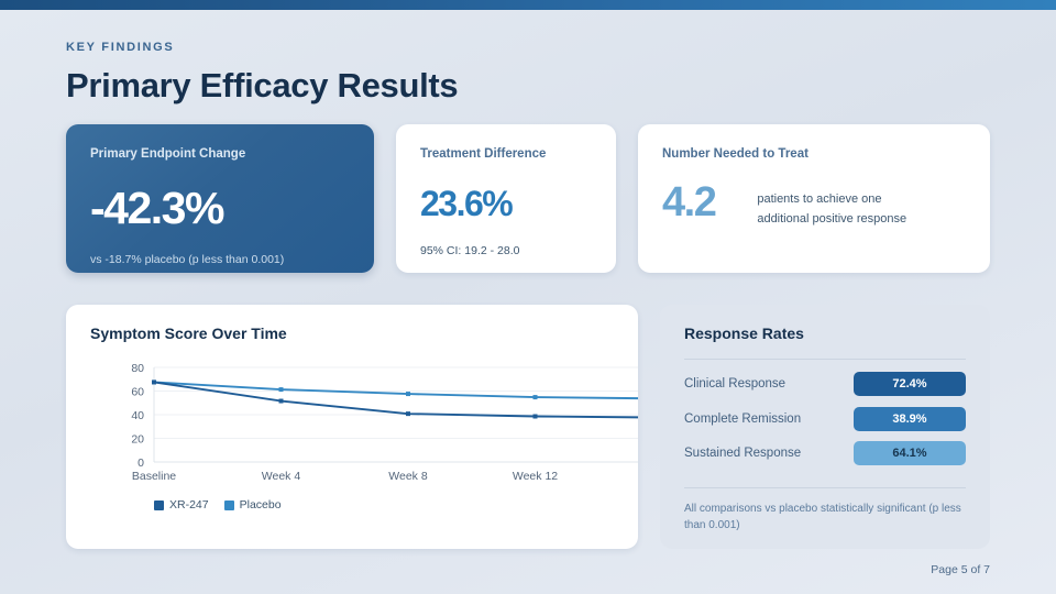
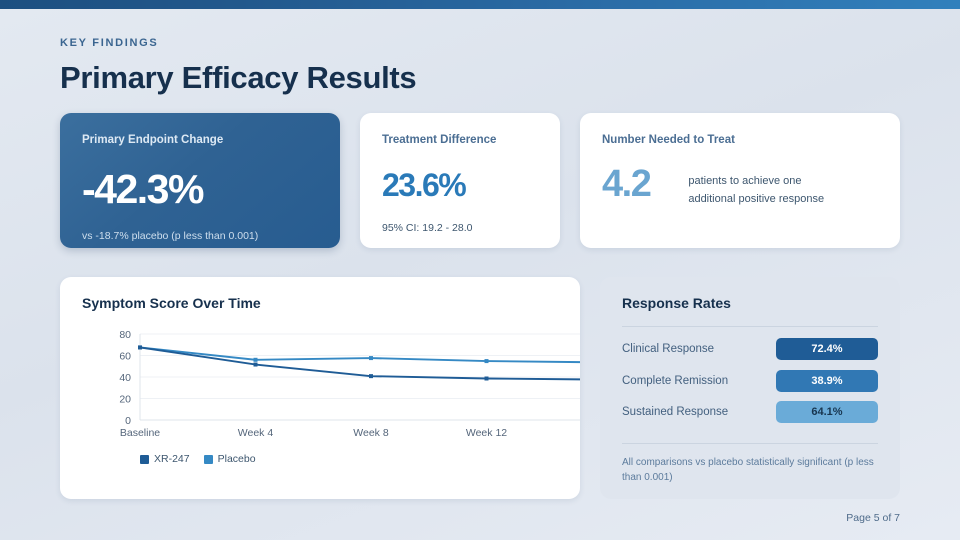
Placebo/Week 4: 61 -> 56
